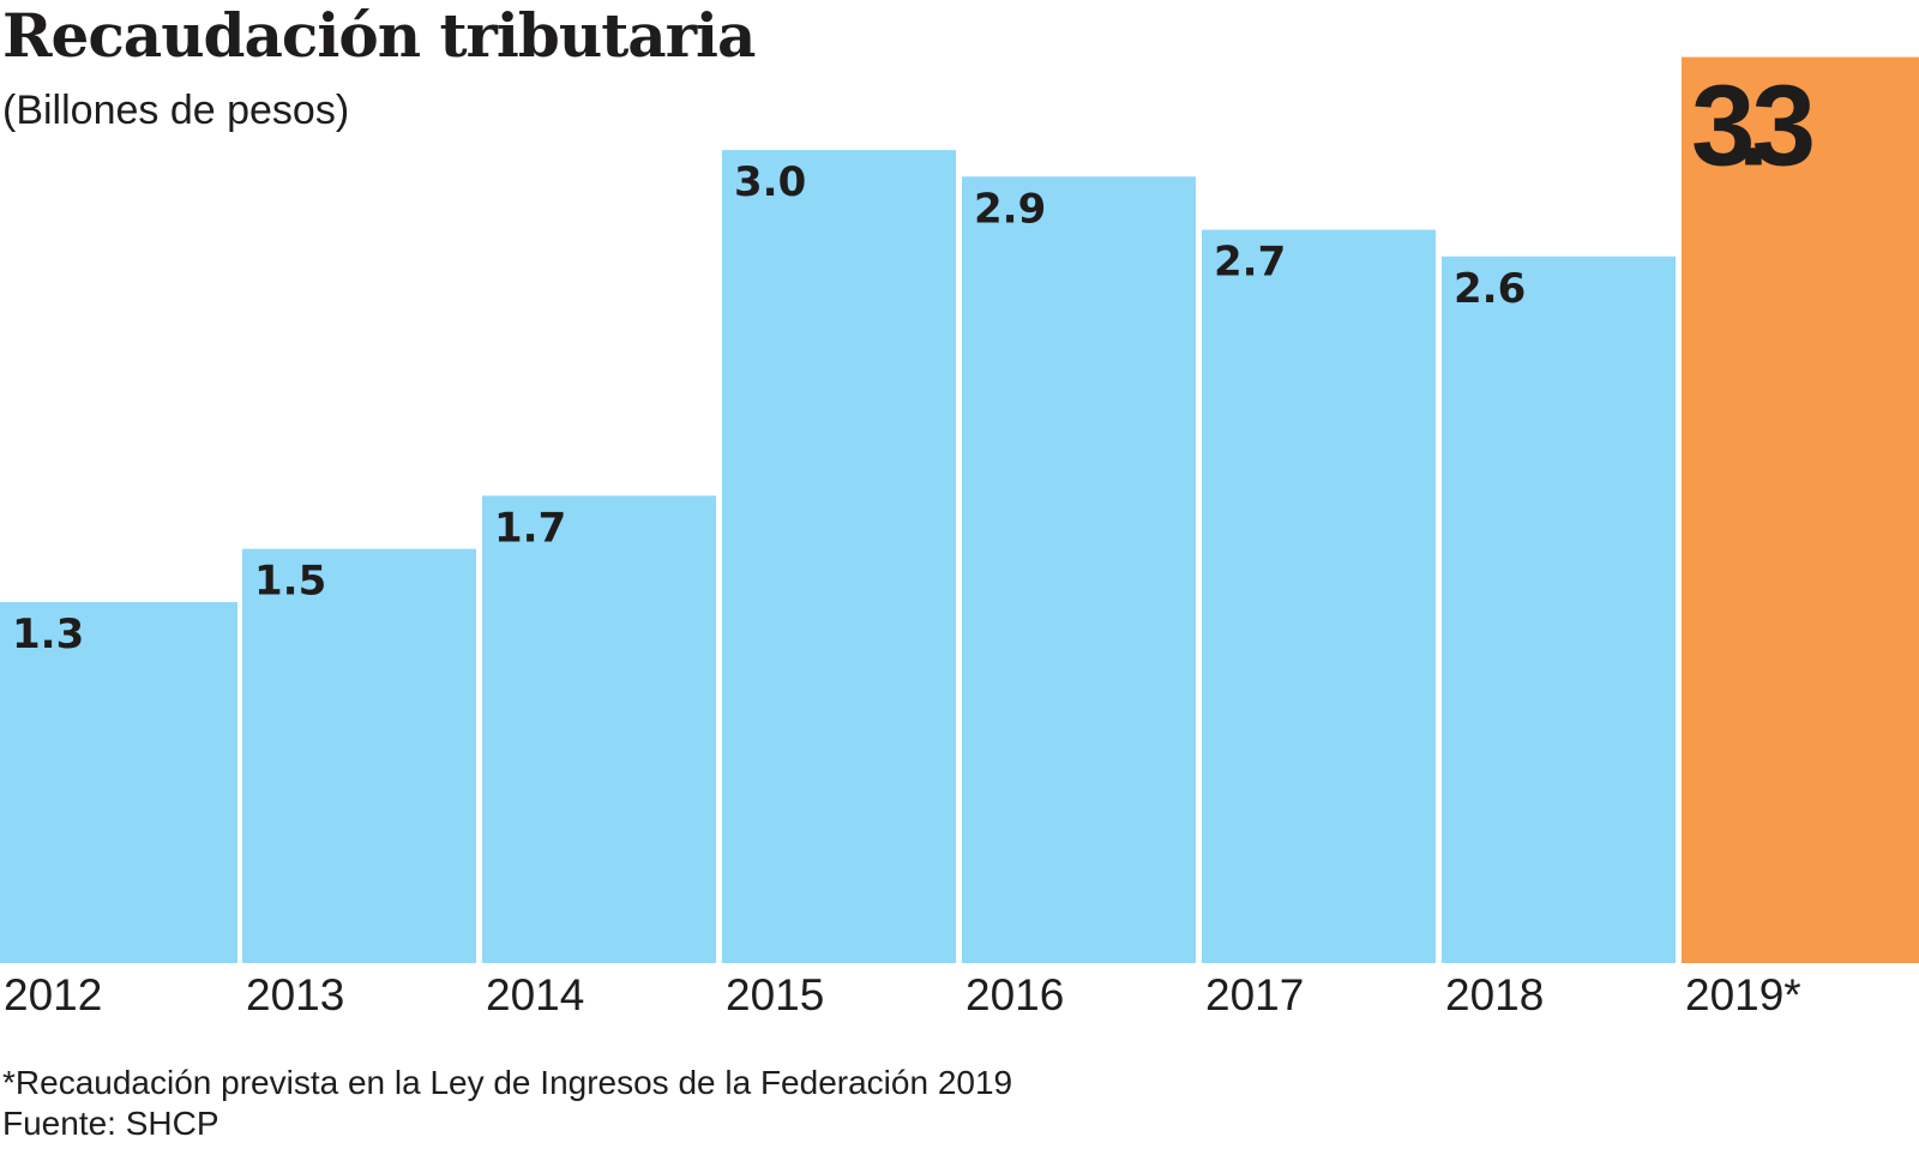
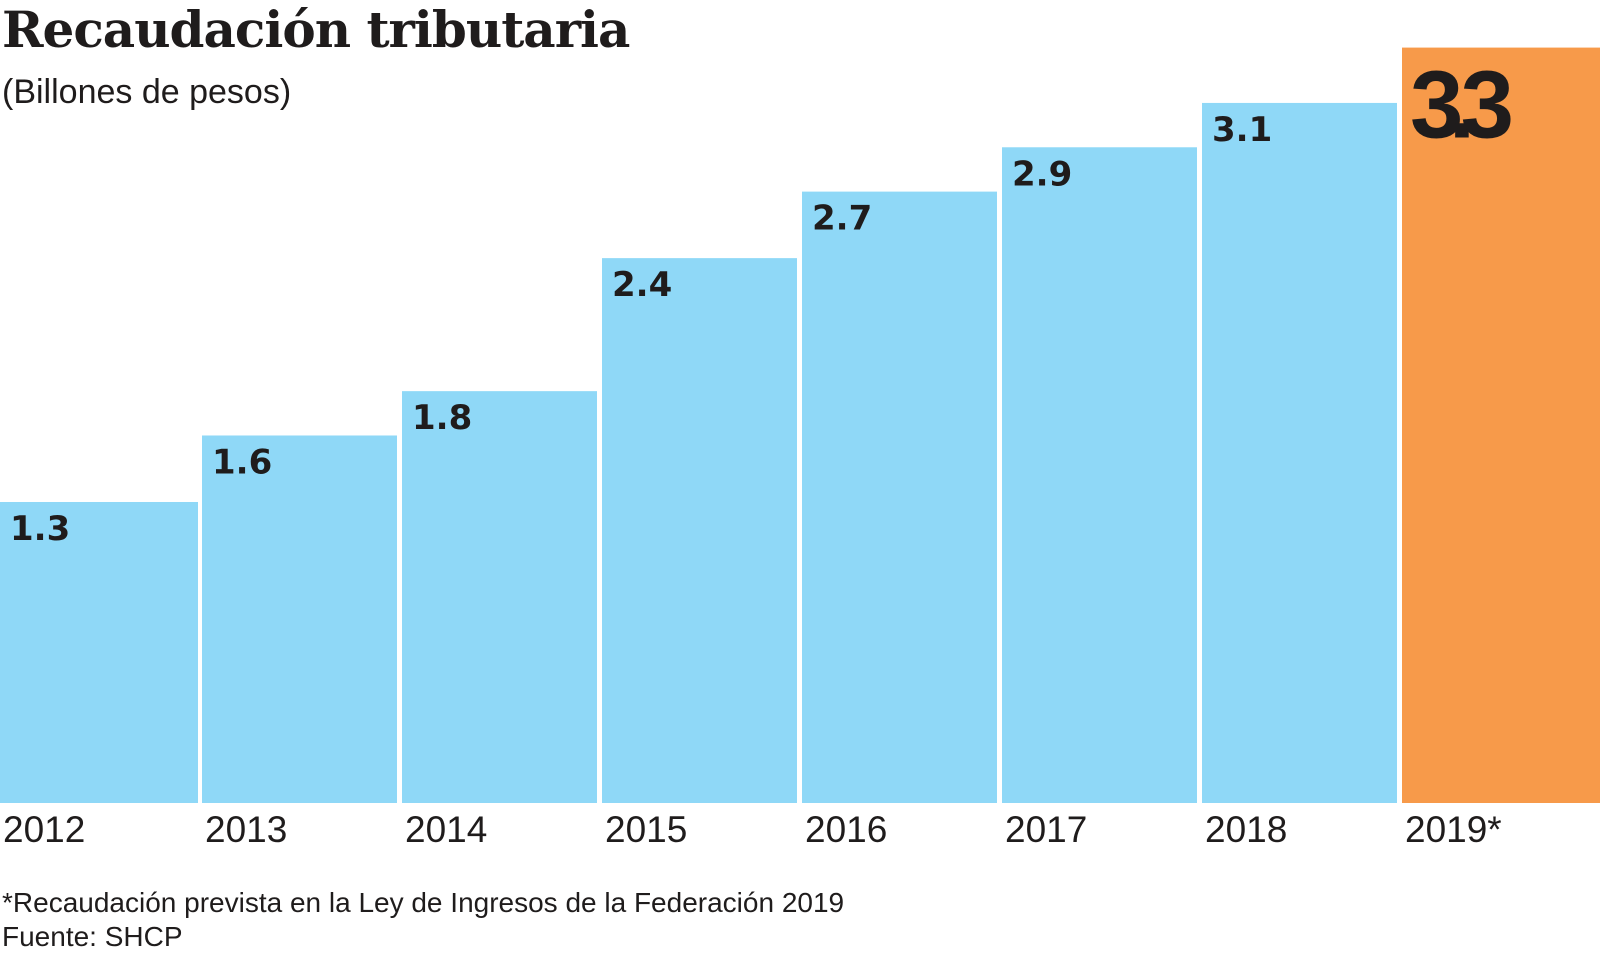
2013: 1.5 -> 1.6
2014: 1.7 -> 1.8
2015: 3.0 -> 2.4
2016: 2.9 -> 2.7
2017: 2.7 -> 2.9
2018: 2.6 -> 3.1
